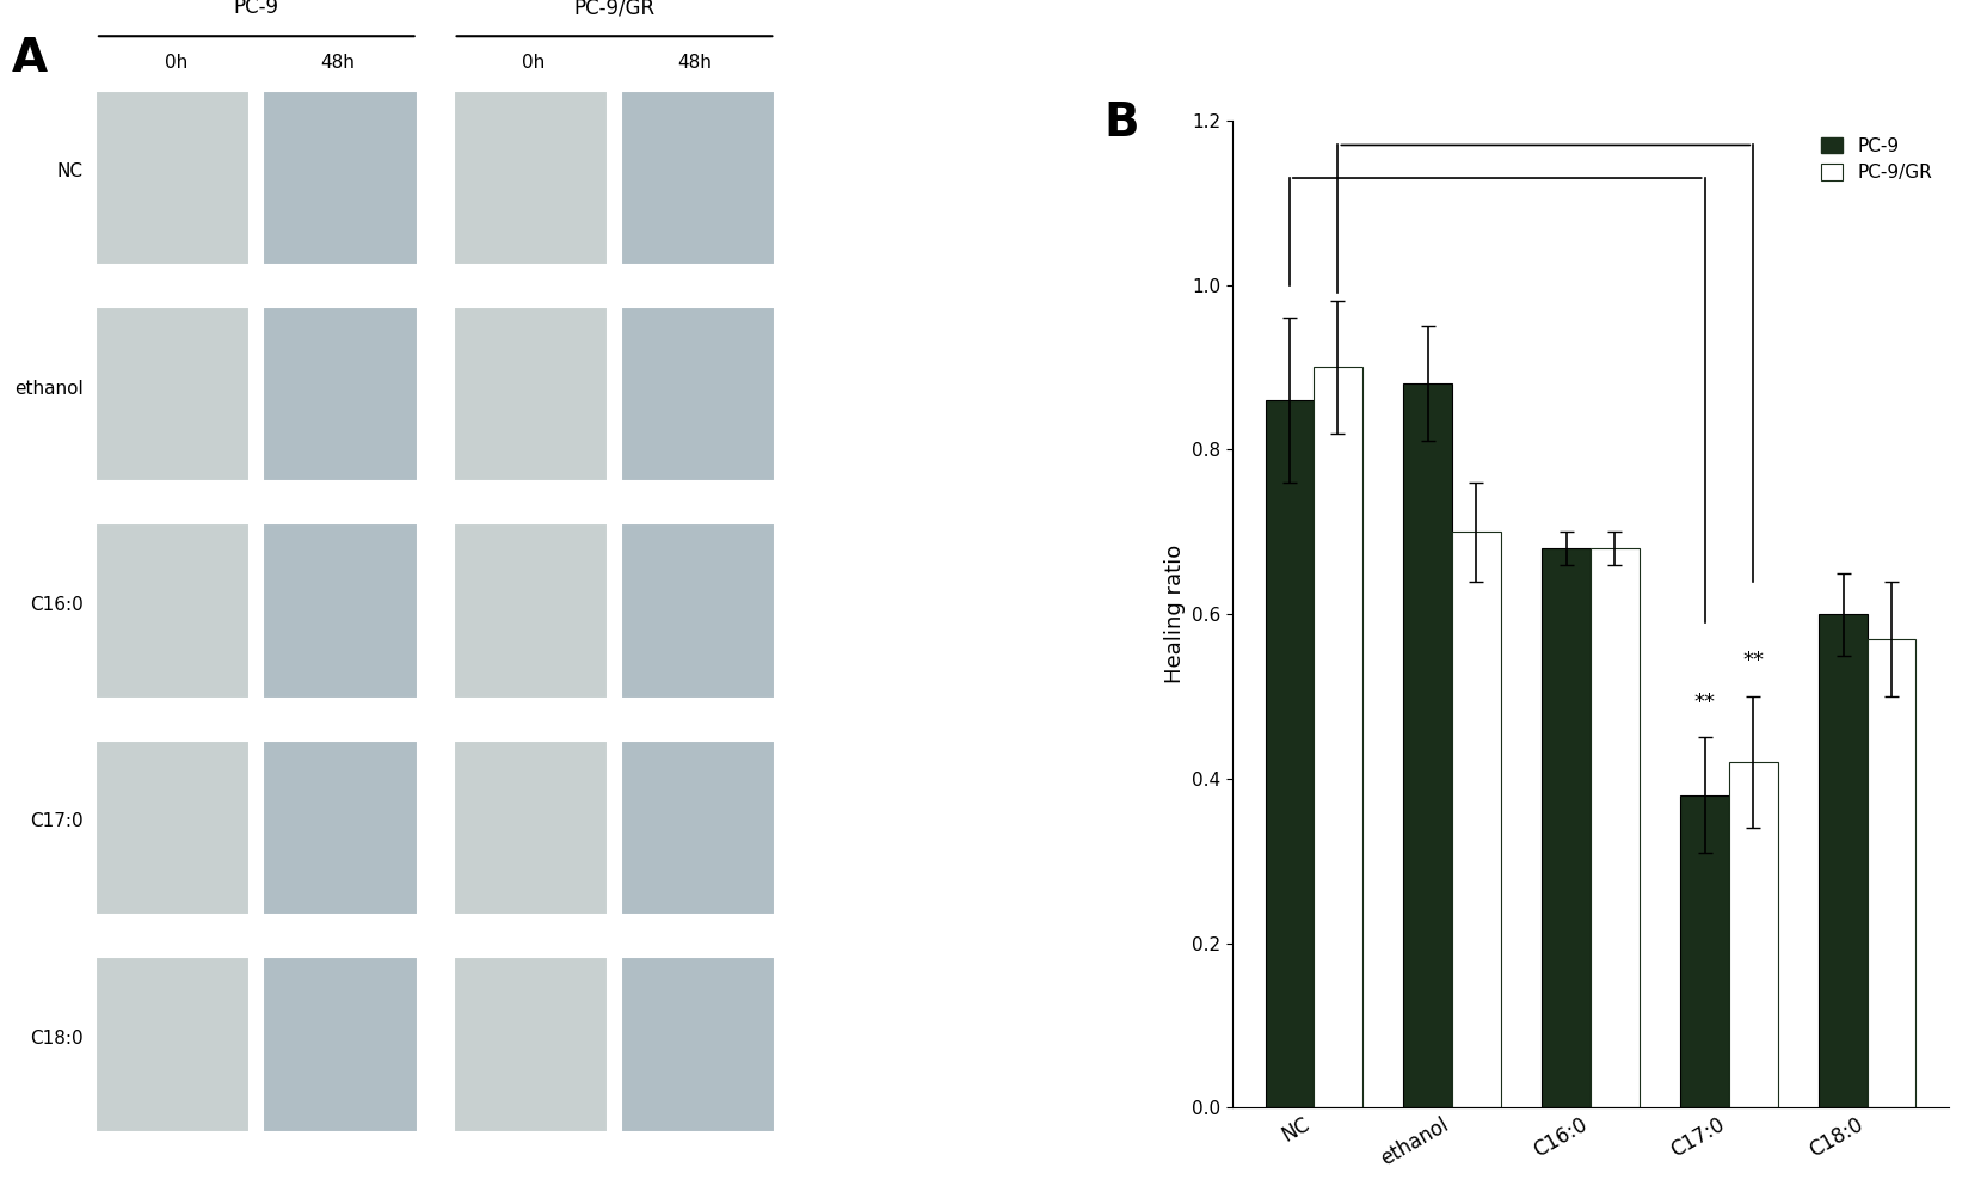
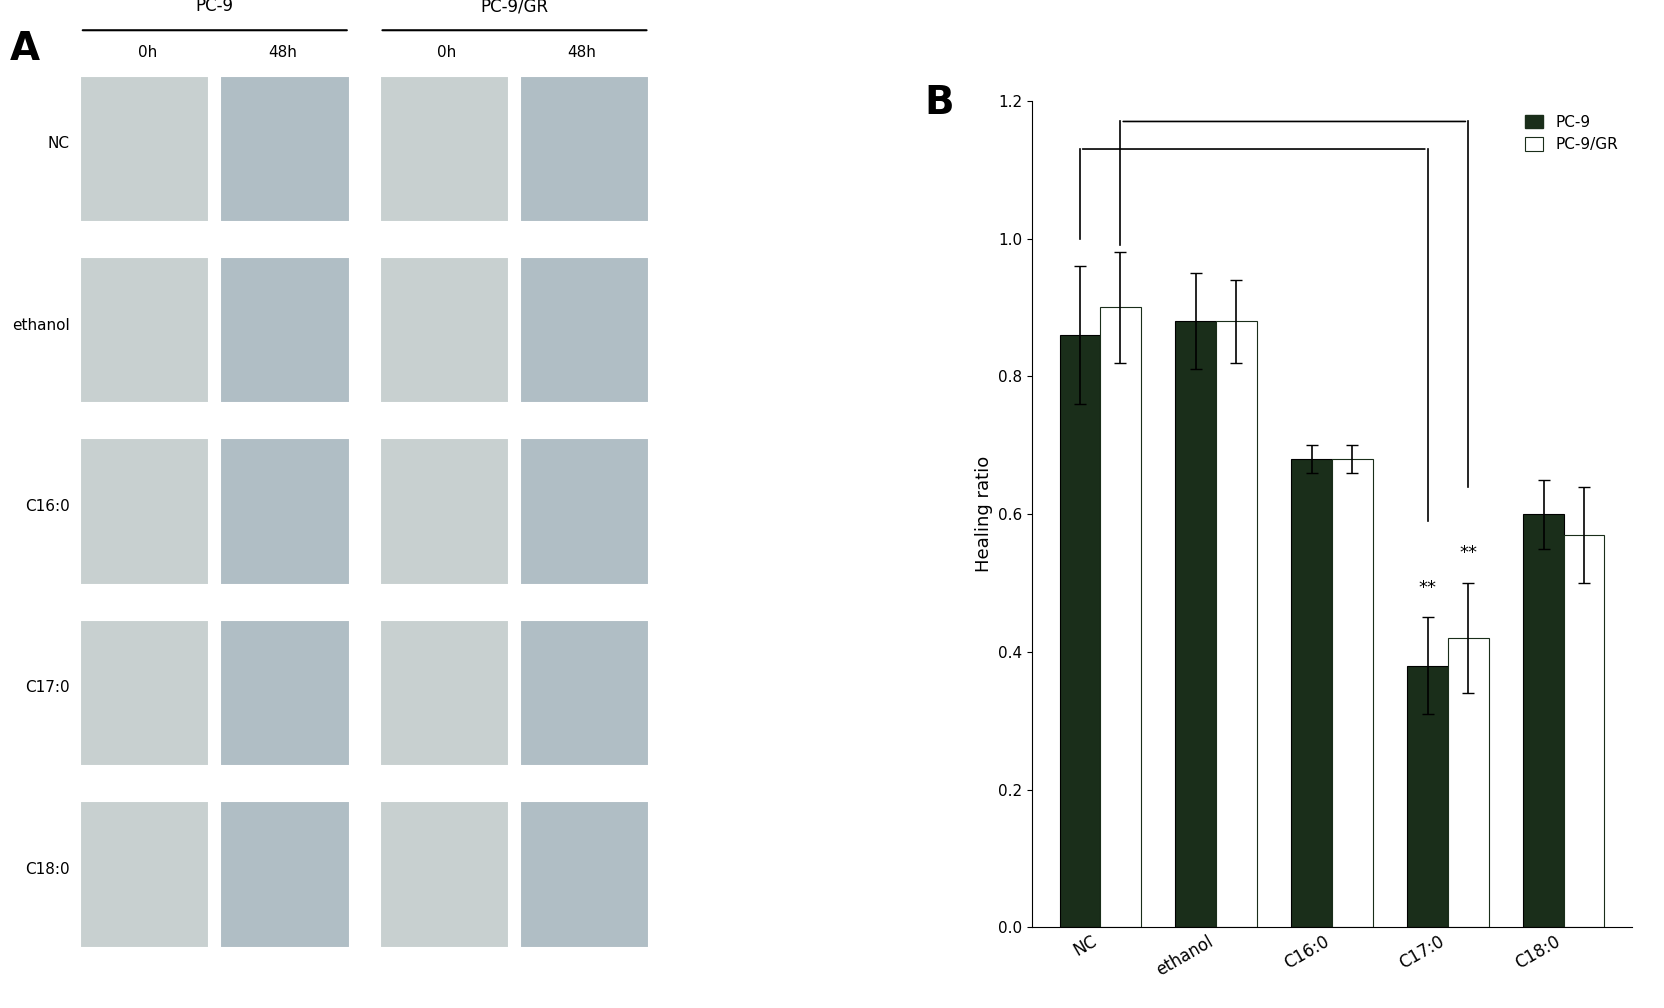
PC-9/GR/ethanol: 0.70 -> 0.88
